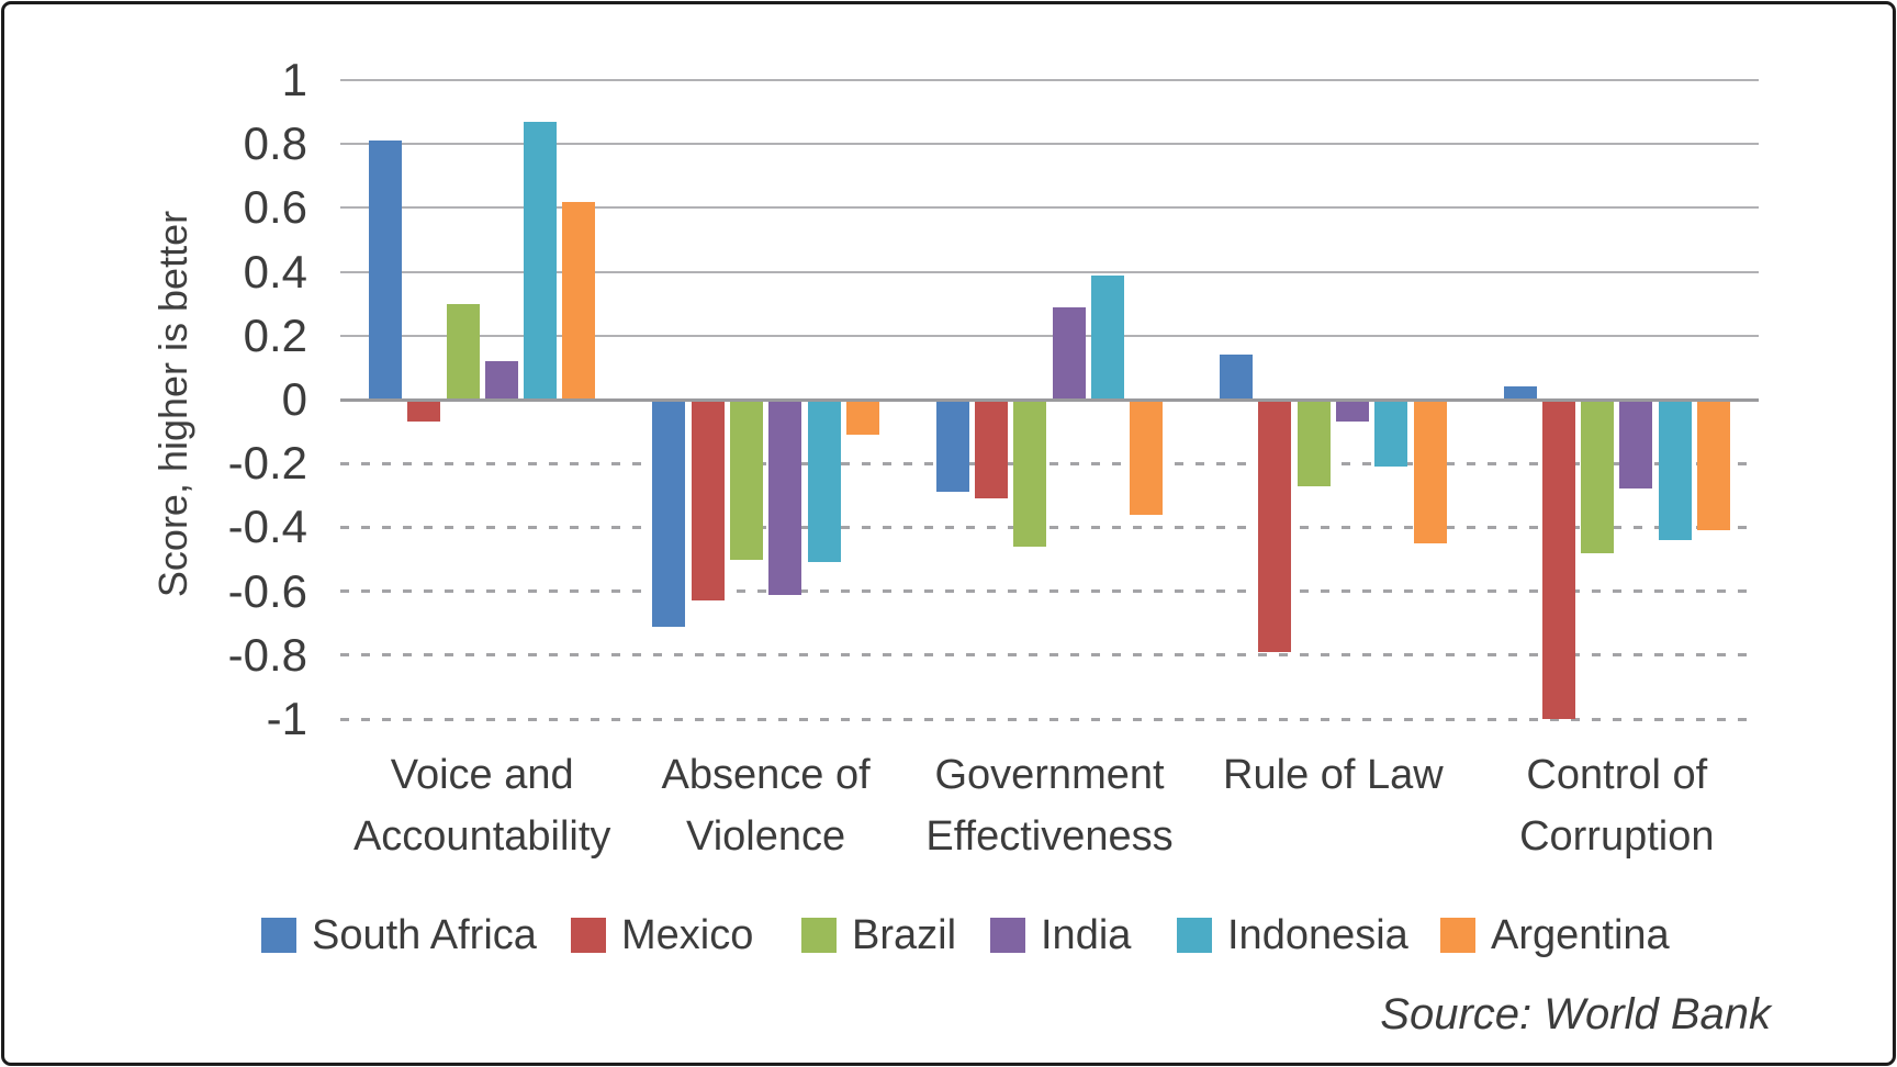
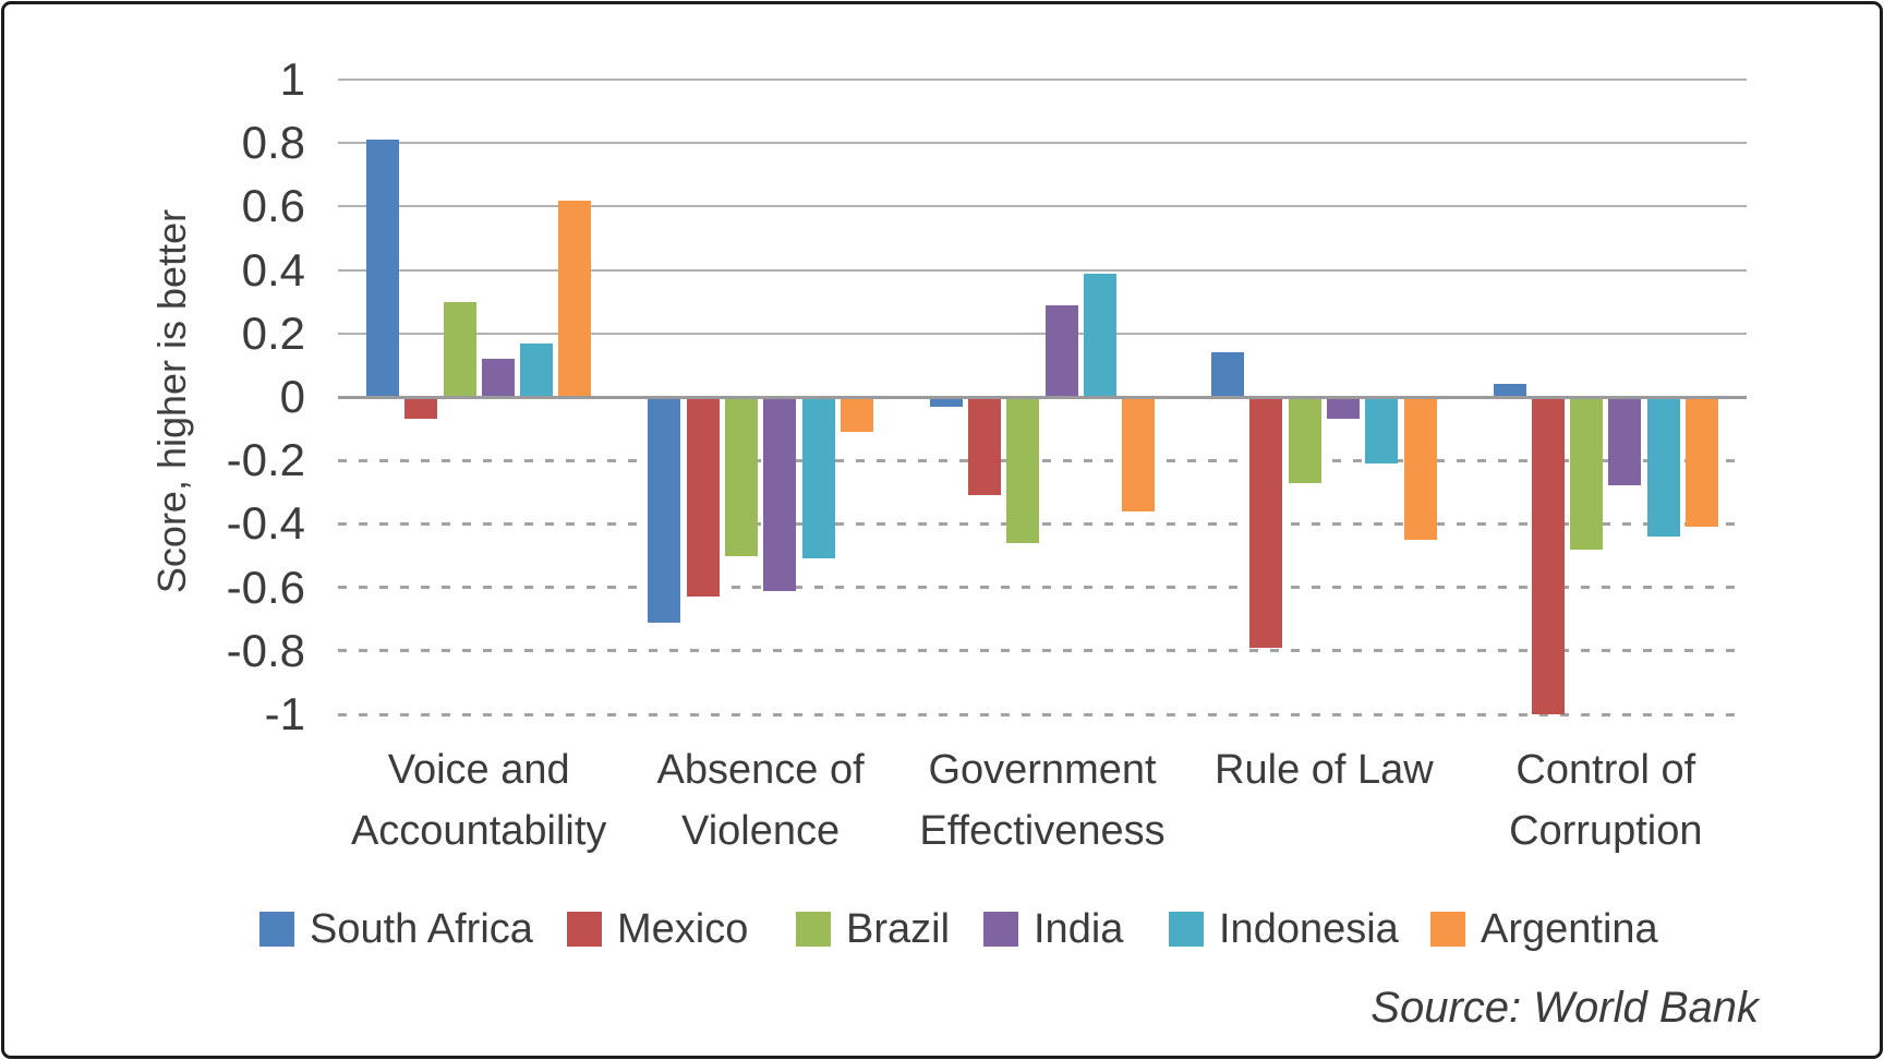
Indonesia/Voice and Accountability: 0.87 -> 0.17
South Africa/Government Effectiveness: -0.29 -> -0.03
